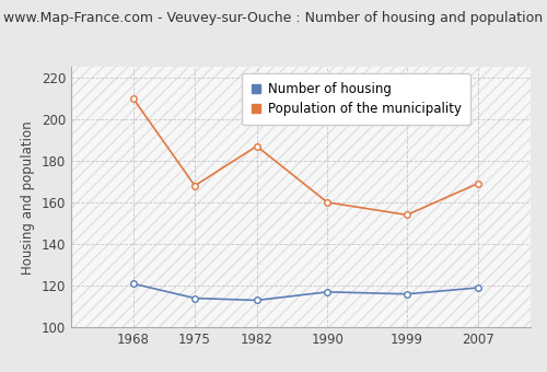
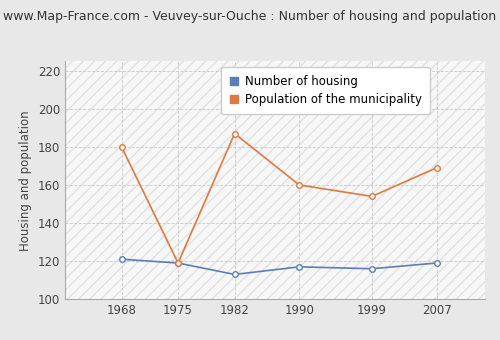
Population of the municipality/1968: 210 -> 180
Number of housing/1975: 114 -> 119
Population of the municipality/1975: 168 -> 119
